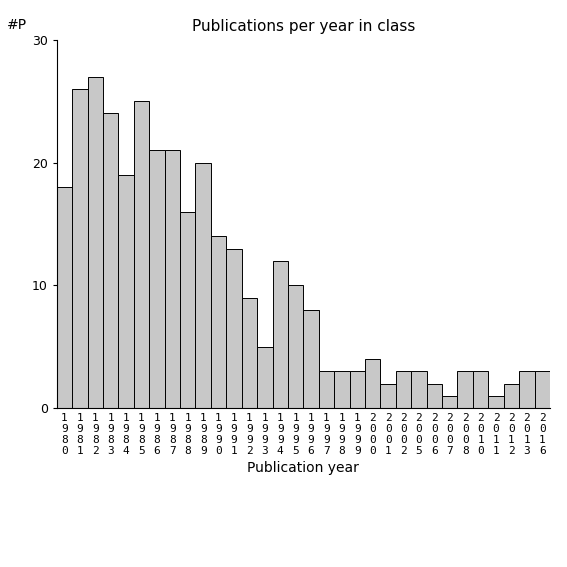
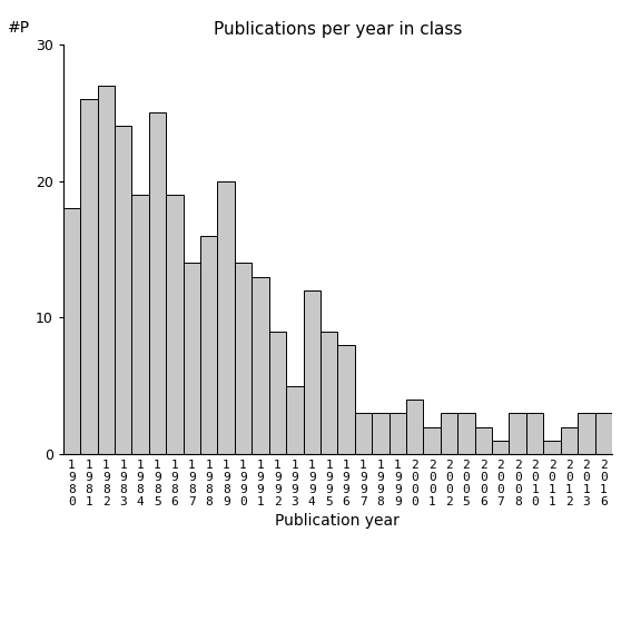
1 9 8 6: 21 -> 19
1 9 8 7: 21 -> 14
1 9 9 5: 10 -> 9
